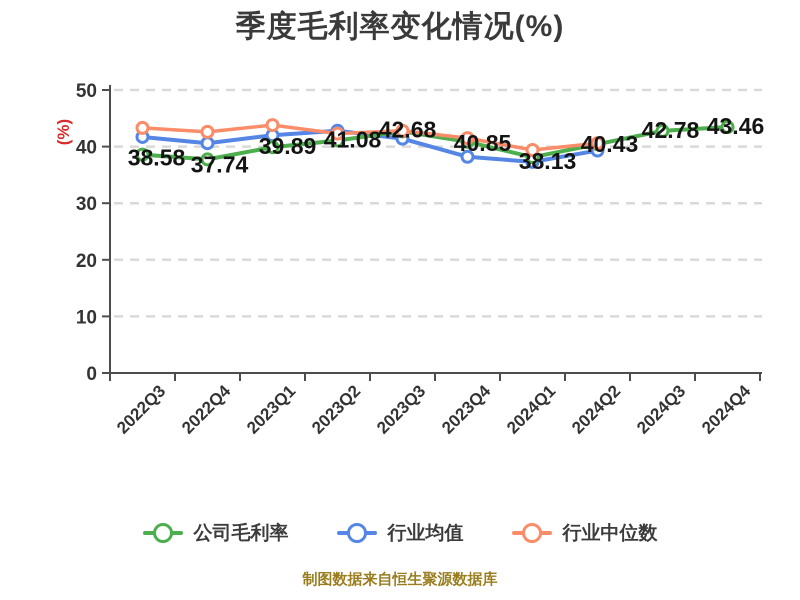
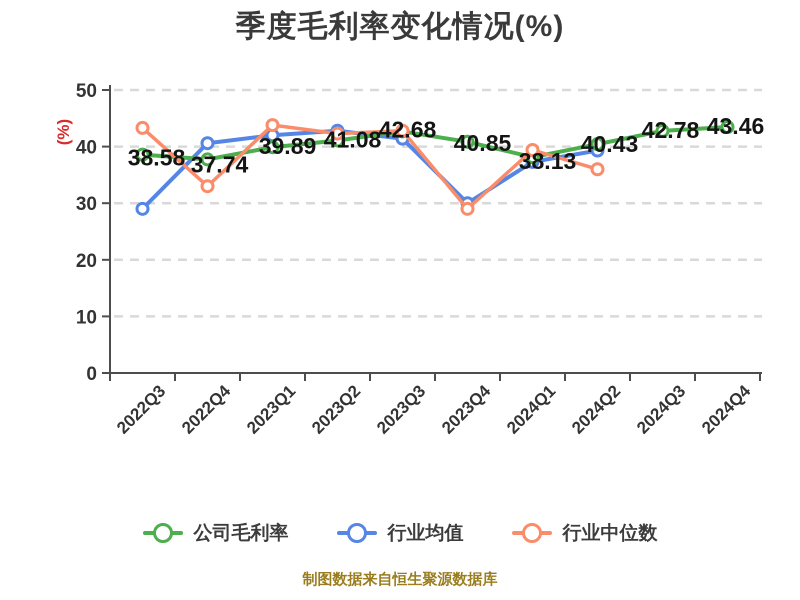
行业均值/2022Q3: 42 -> 29
行业中位数/2022Q4: 43 -> 33
行业均值/2023Q4: 38 -> 30
行业中位数/2023Q4: 42 -> 29
行业中位数/2024Q2: 41 -> 36
